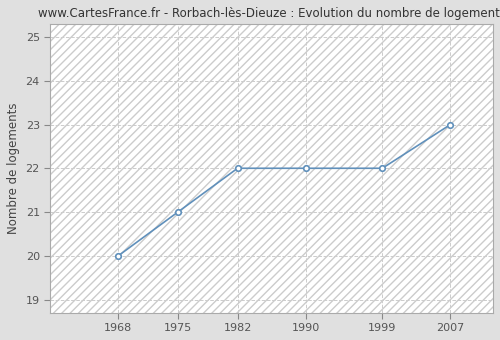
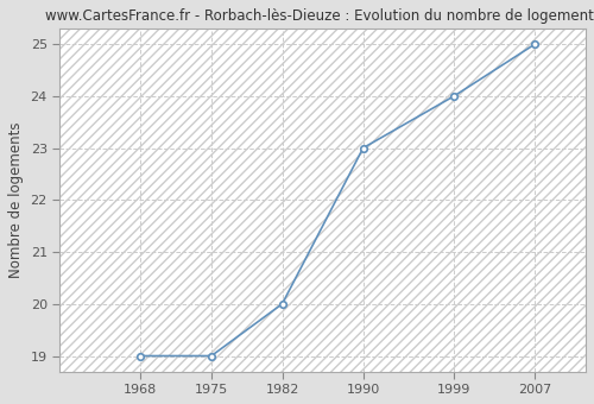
1968: 20 -> 19
1975: 21 -> 19
1982: 22 -> 20
1990: 22 -> 23
1999: 22 -> 24
2007: 23 -> 25
